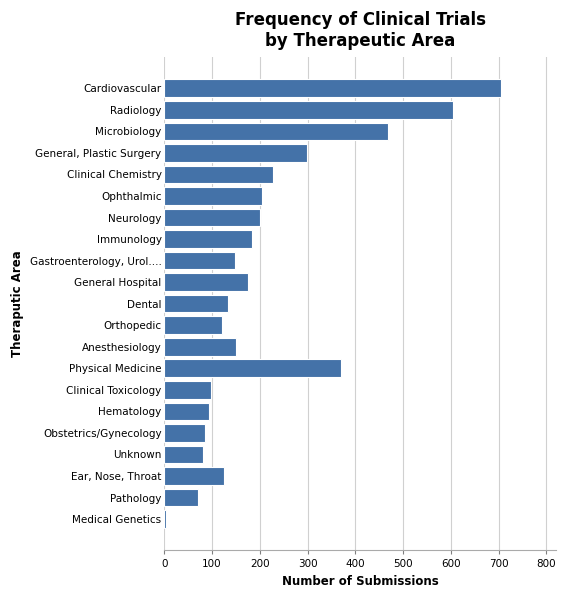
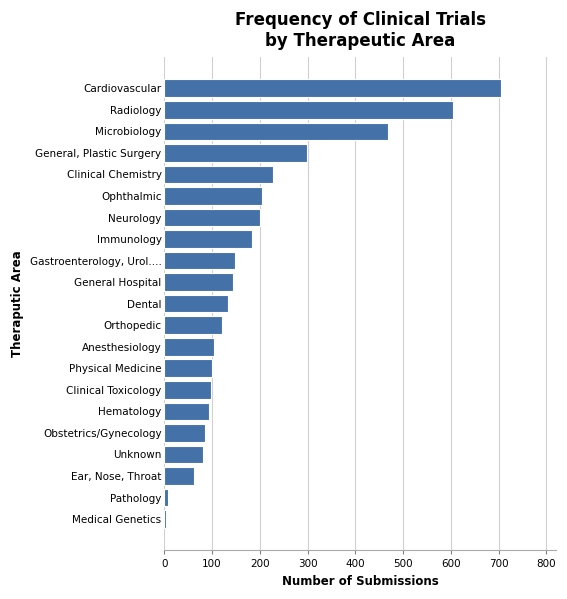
General Hospital: 175 -> 143
Anesthesiology: 150 -> 103
Physical Medicine: 370 -> 100
Ear, Nose, Throat: 125 -> 62
Pathology: 70 -> 7
